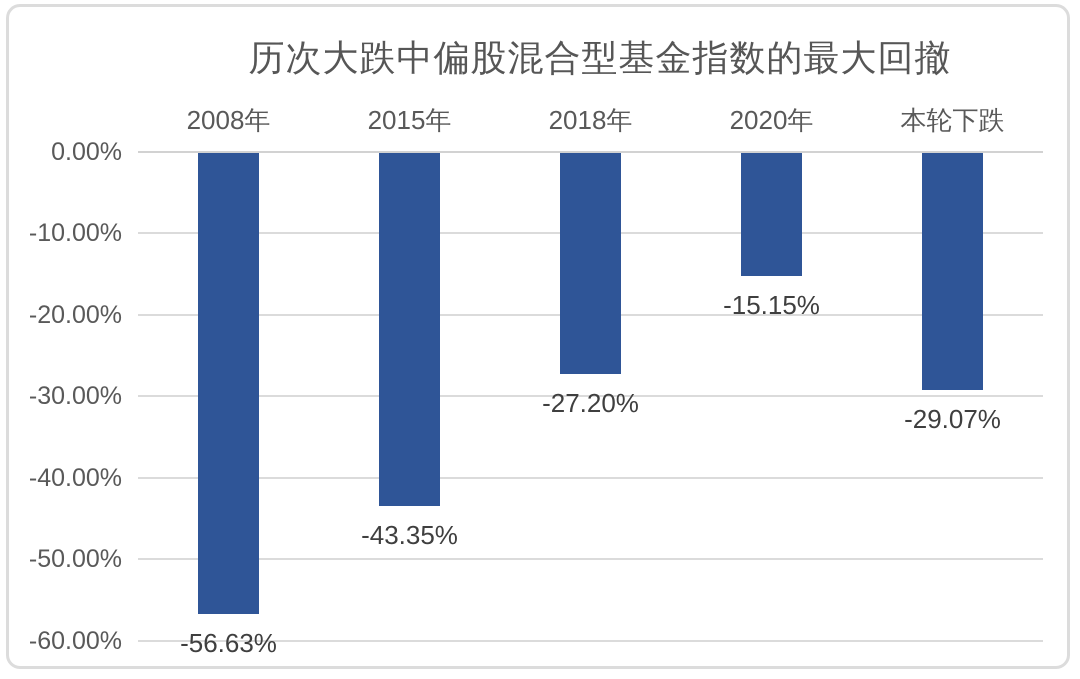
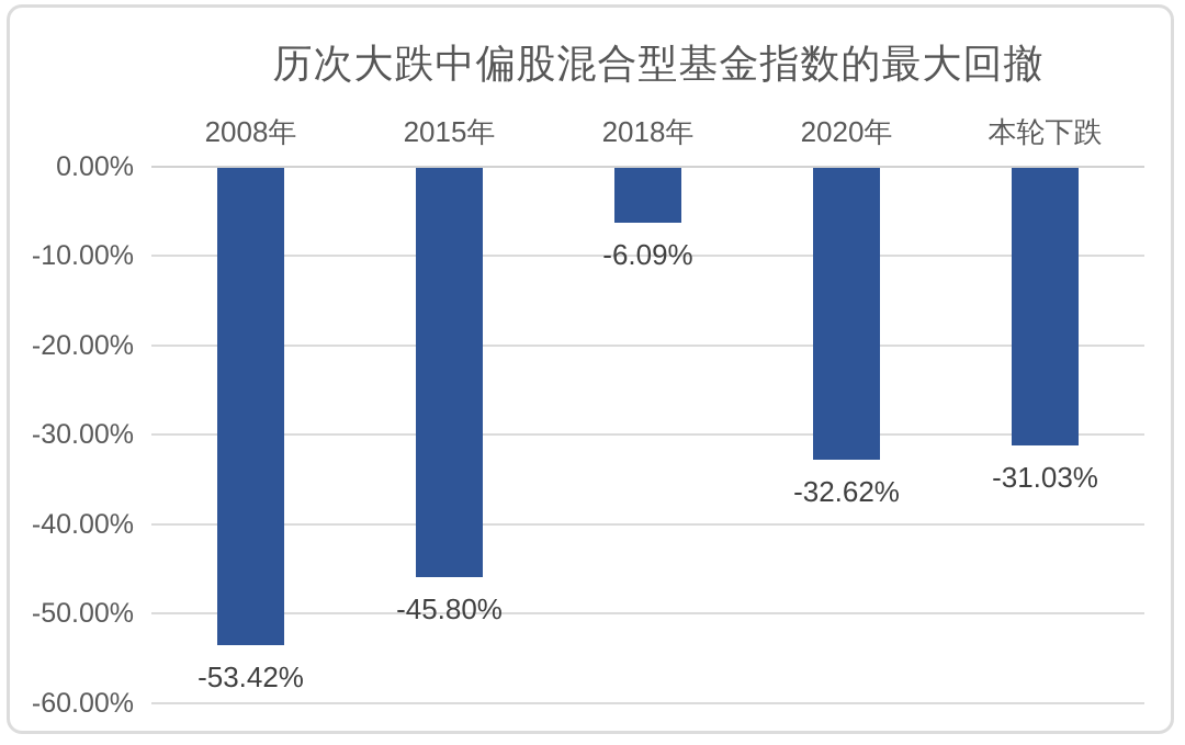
2008年: -56.63% -> -53.42%
2015年: -43.35% -> -45.80%
2018年: -27.20% -> -6.09%
2020年: -15.15% -> -32.62%
本轮下跌: -29.07% -> -31.03%
